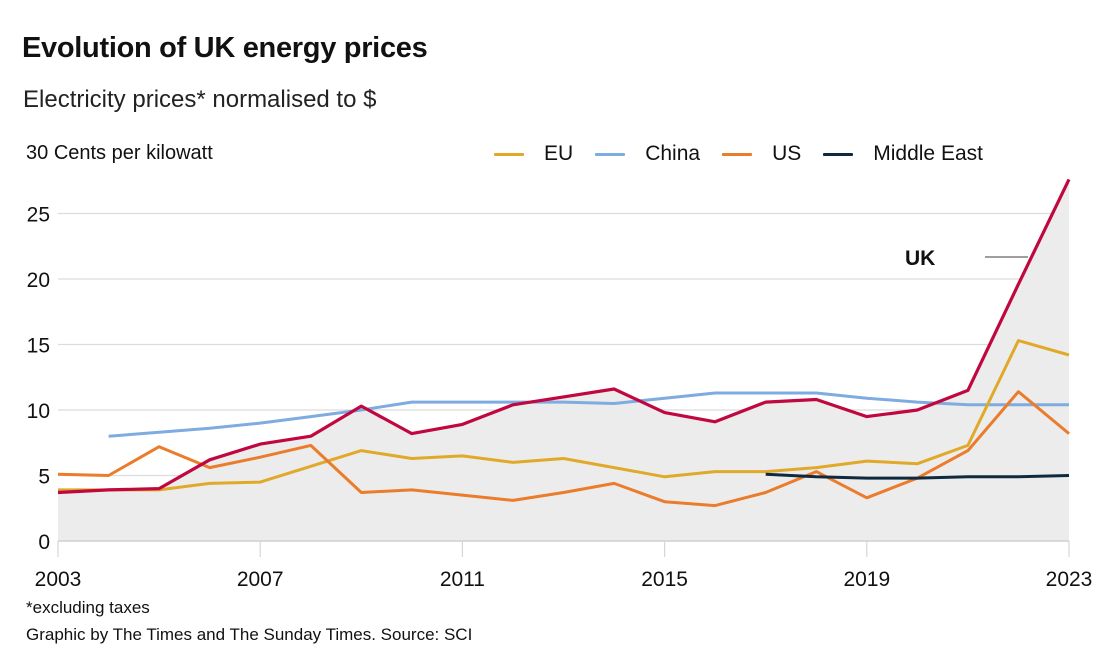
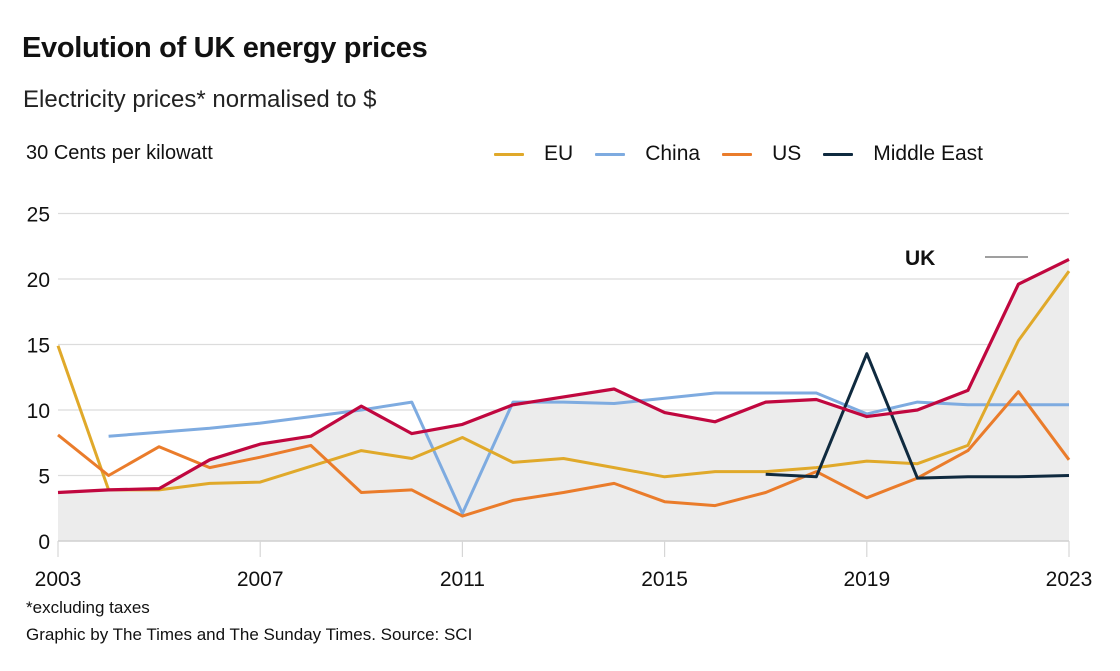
EU/2003: 3.9 -> 14.9
US/2003: 5.1 -> 8.1
EU/2011: 6.5 -> 7.9
China/2011: 10.6 -> 2.1
US/2011: 3.5 -> 1.9
China/2019: 10.9 -> 9.7
Middle East/2019: 4.8 -> 14.3
UK/2023: 27.6 -> 21.5
EU/2023: 14.2 -> 20.6
US/2023: 8.2 -> 6.2
